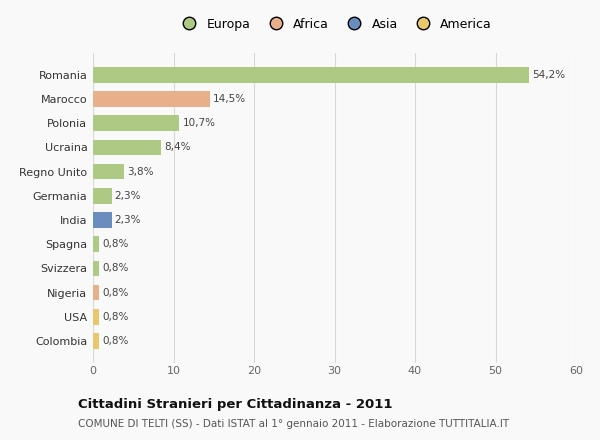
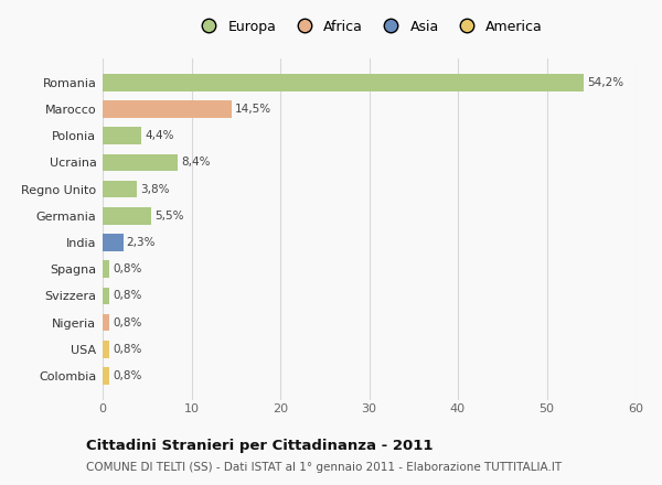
Polonia: 10,7% -> 4,4%
Germania: 2,3% -> 5,5%
